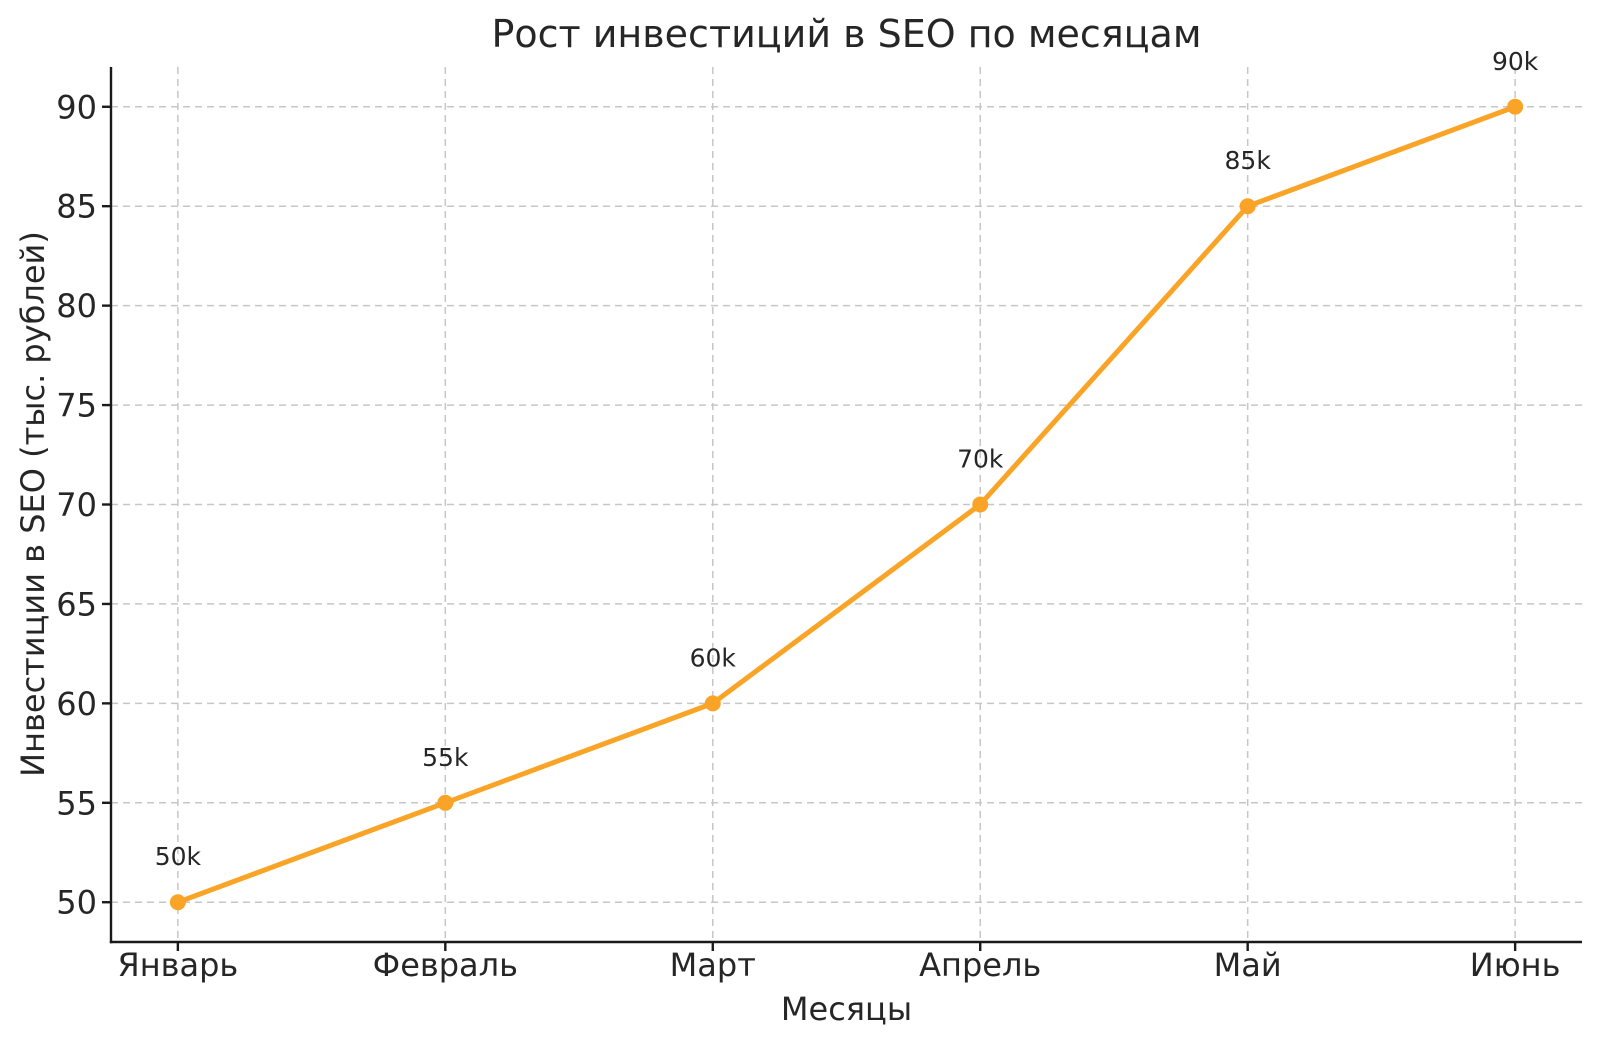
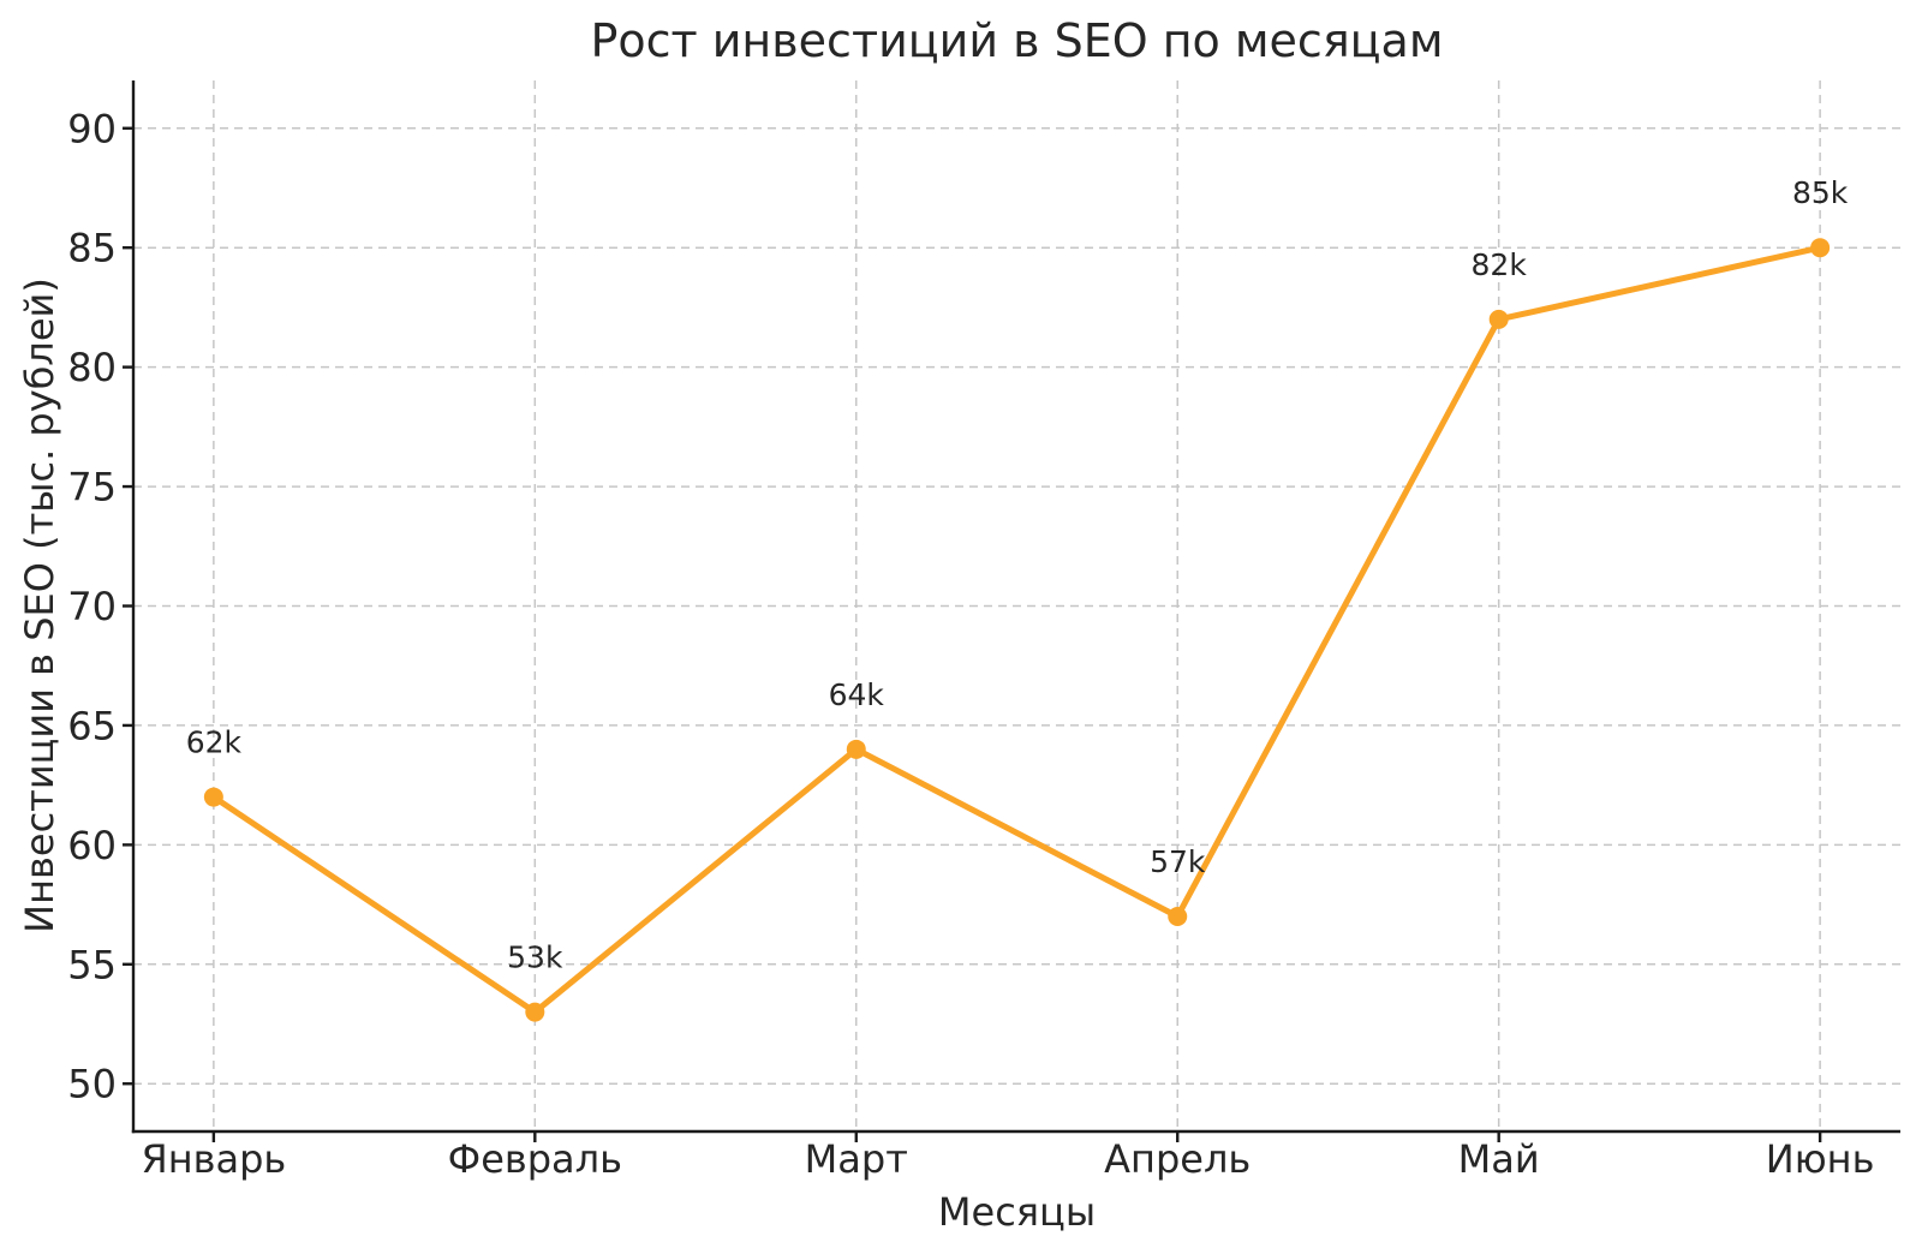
Январь: 50k -> 62k
Февраль: 55k -> 53k
Март: 60k -> 64k
Апрель: 70k -> 57k
Май: 85k -> 82k
Июнь: 90k -> 85k
